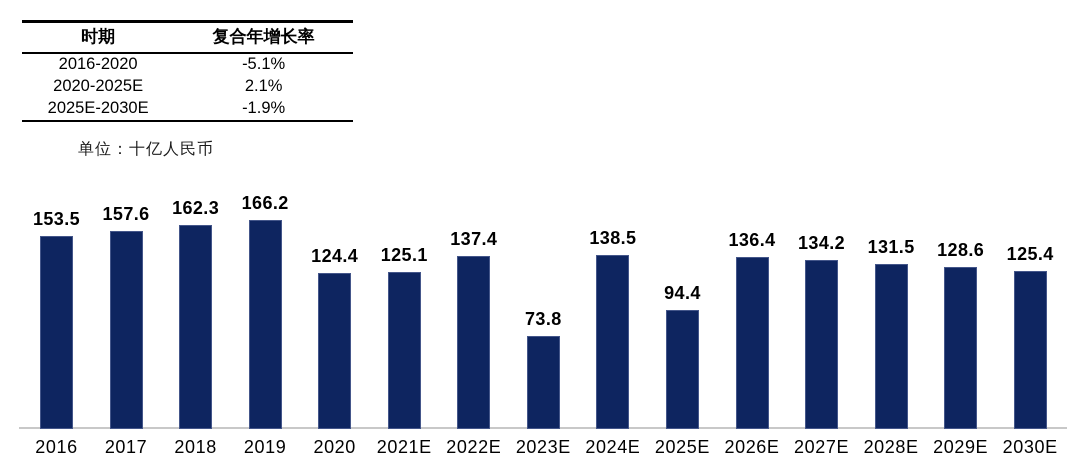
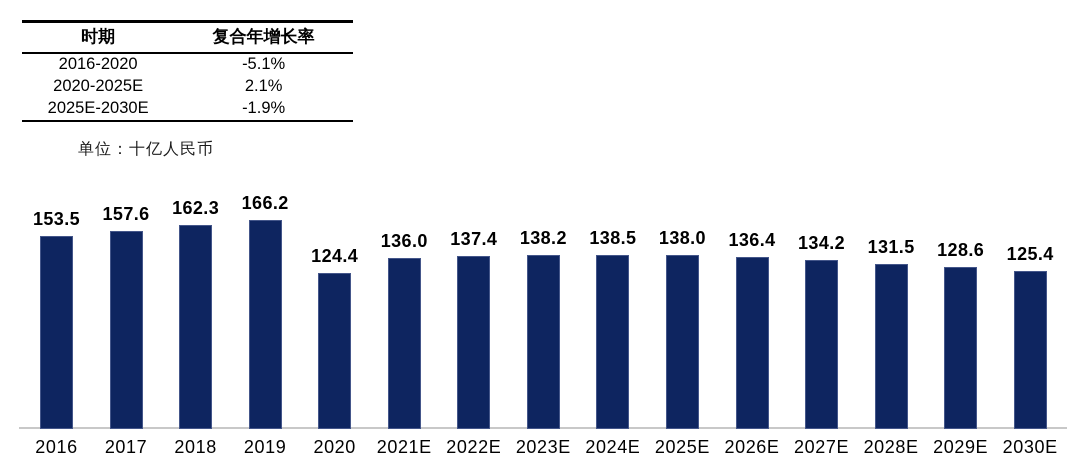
2021E: 125.1 -> 136.0
2023E: 73.8 -> 138.2
2025E: 94.4 -> 138.0
